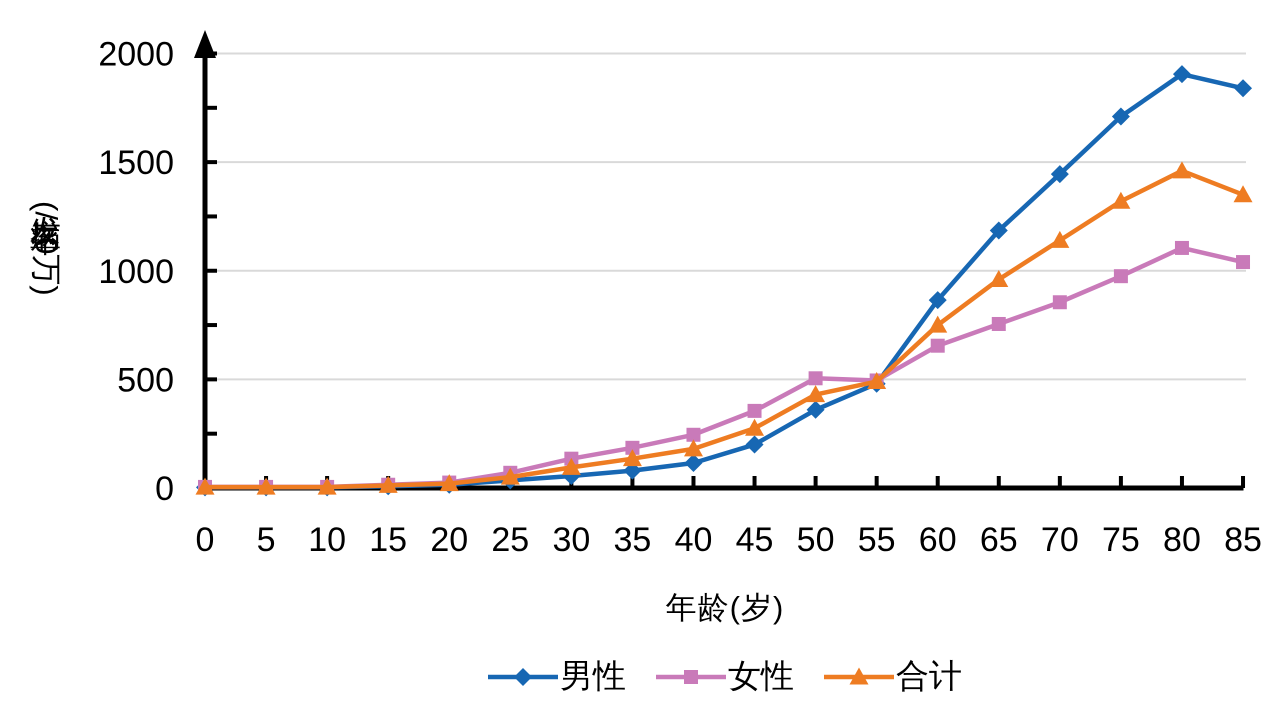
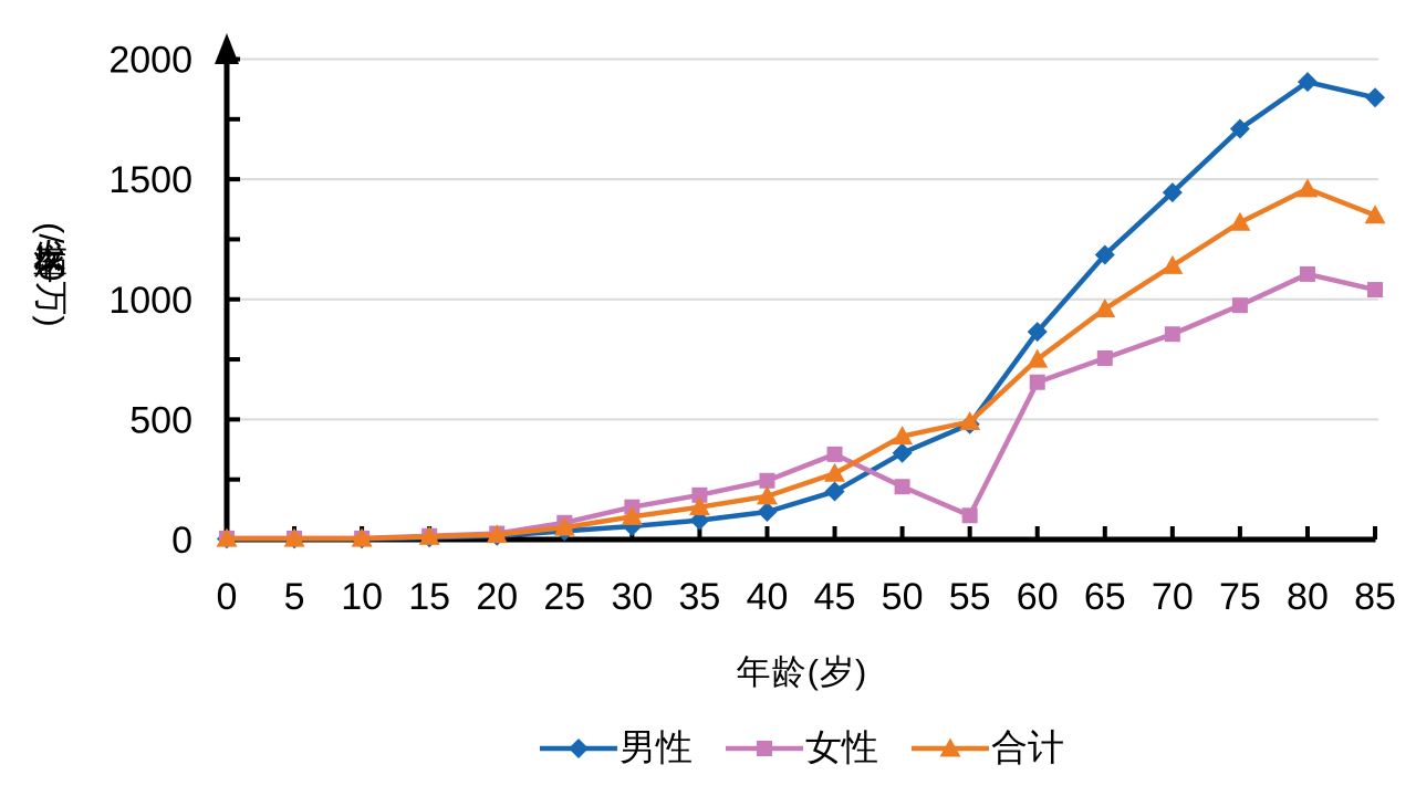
女性/50: 500 -> 220
女性/55: 500 -> 100
